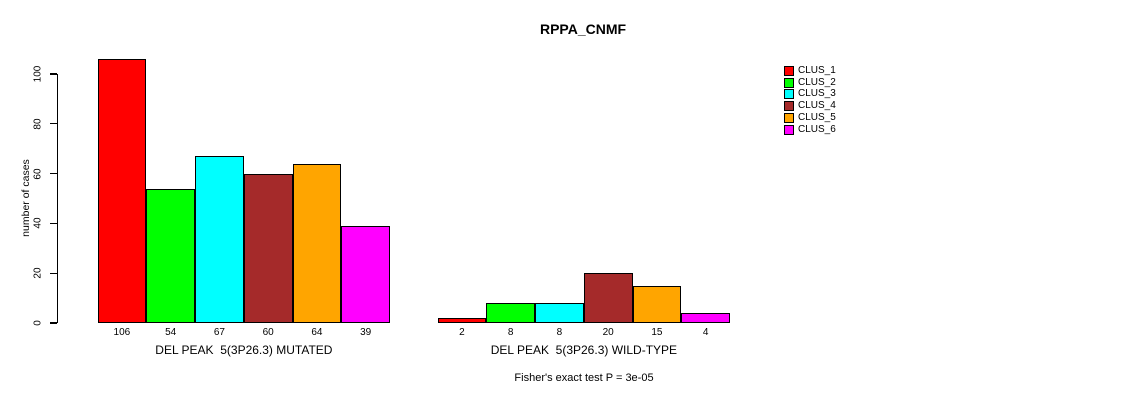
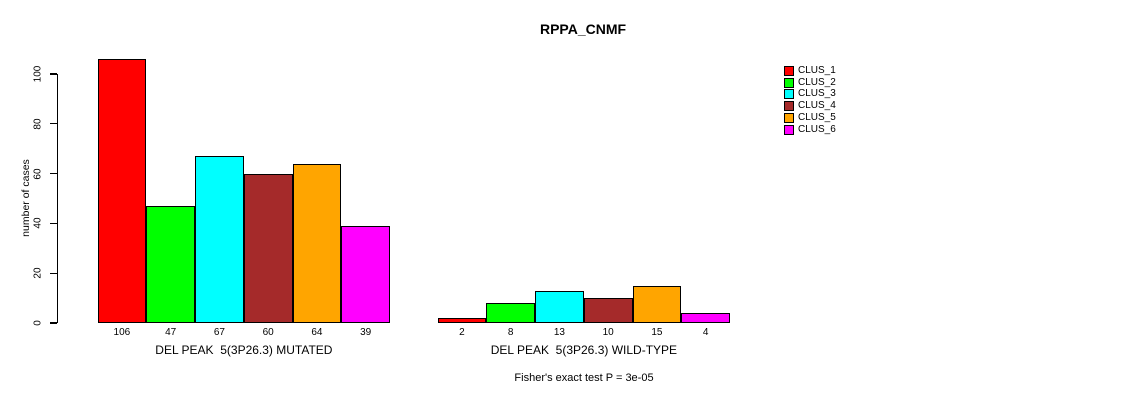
CLUS_2/DEL PEAK 5(3P26.3) MUTATED: 54 -> 47
CLUS_3/DEL PEAK 5(3P26.3) WILD-TYPE: 8 -> 13
CLUS_4/DEL PEAK 5(3P26.3) WILD-TYPE: 20 -> 10
